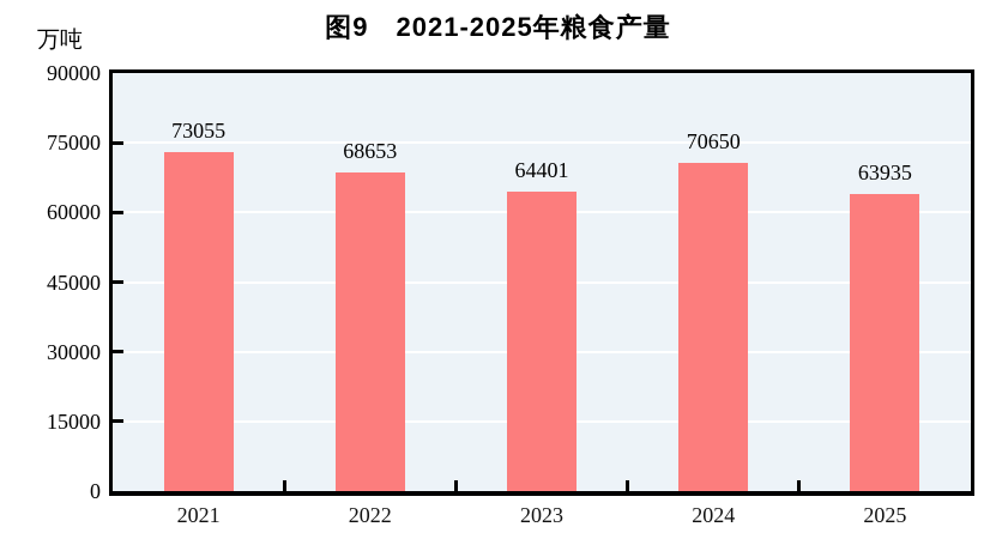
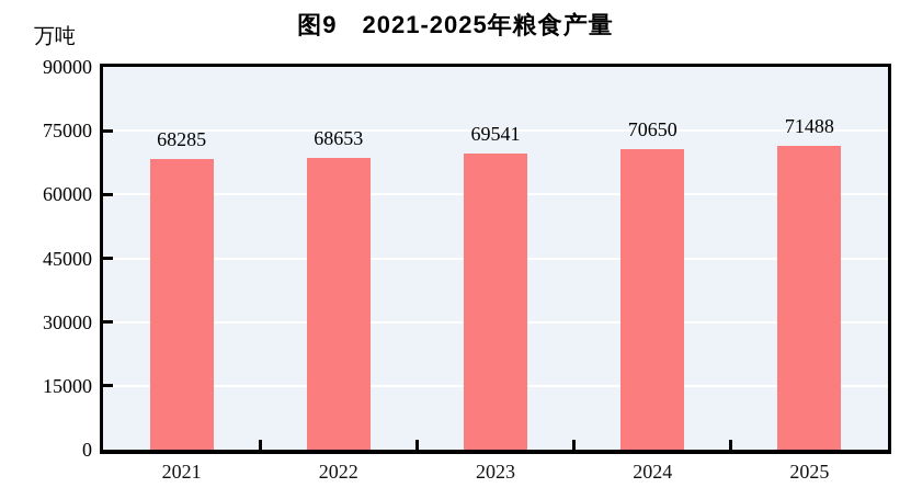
2021: 73055 -> 68285
2023: 64401 -> 69541
2025: 63935 -> 71488
